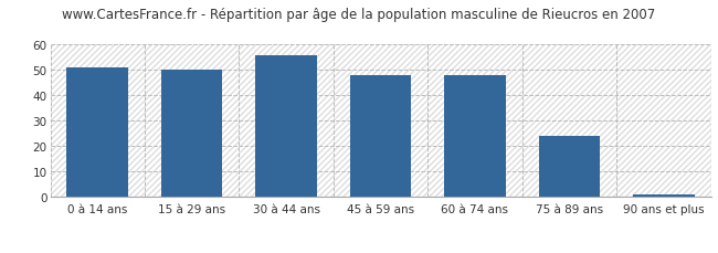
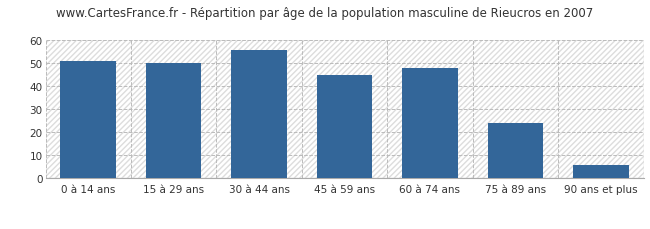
45 à 59 ans: 48 -> 45
90 ans et plus: 1 -> 6
